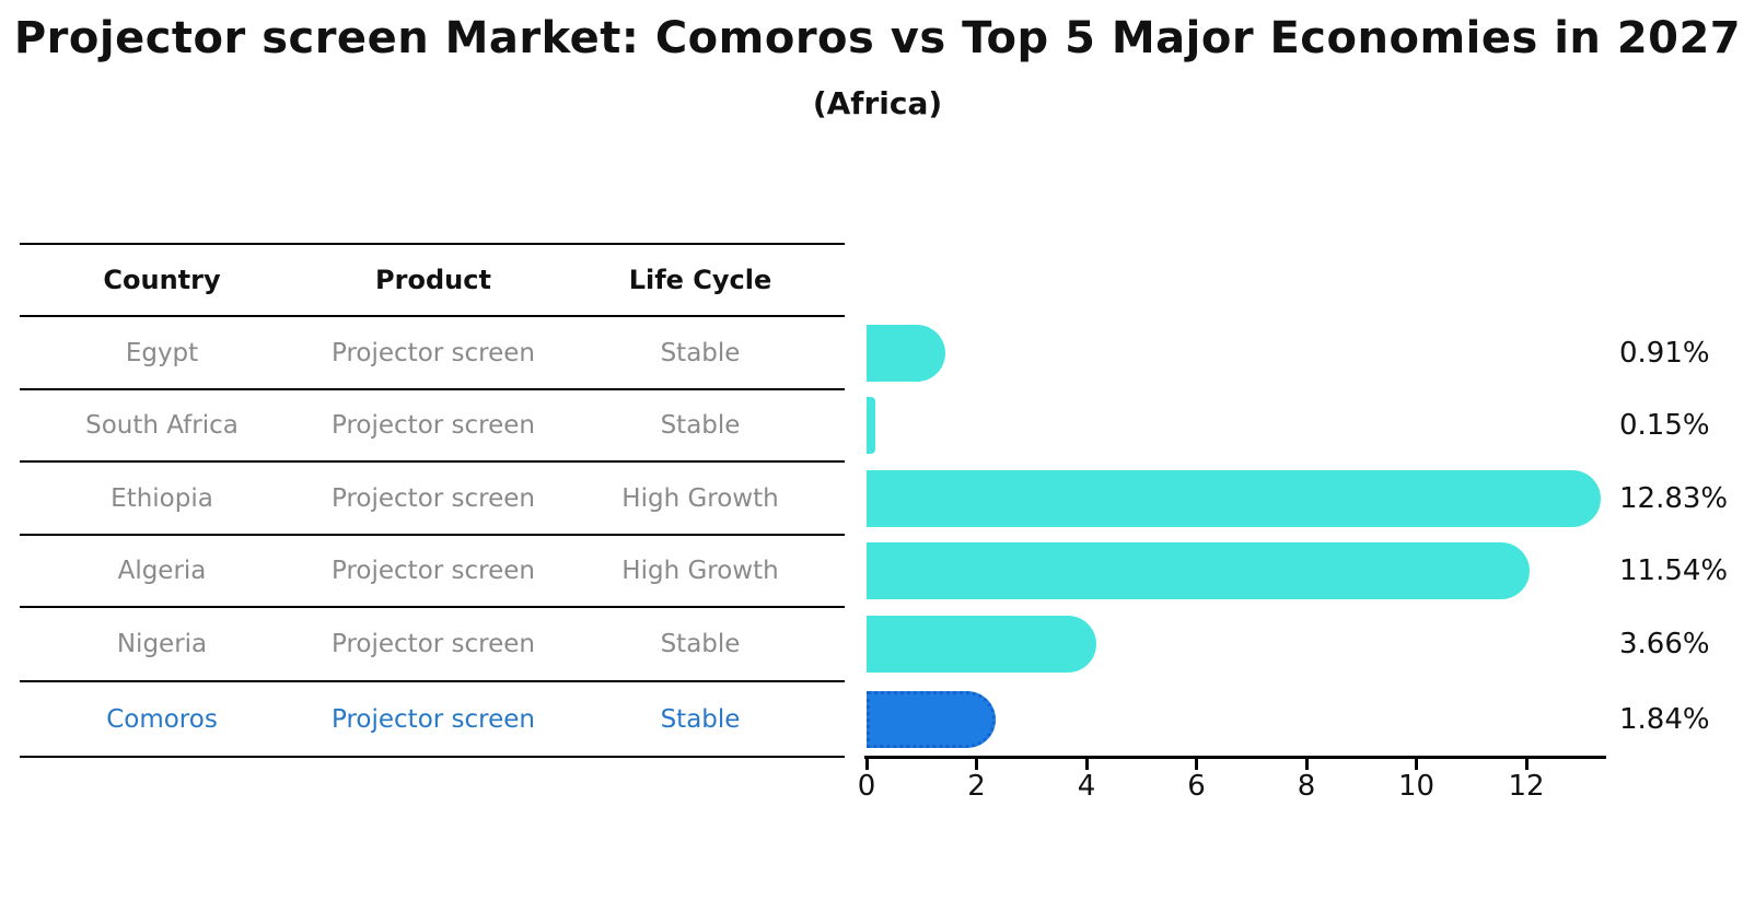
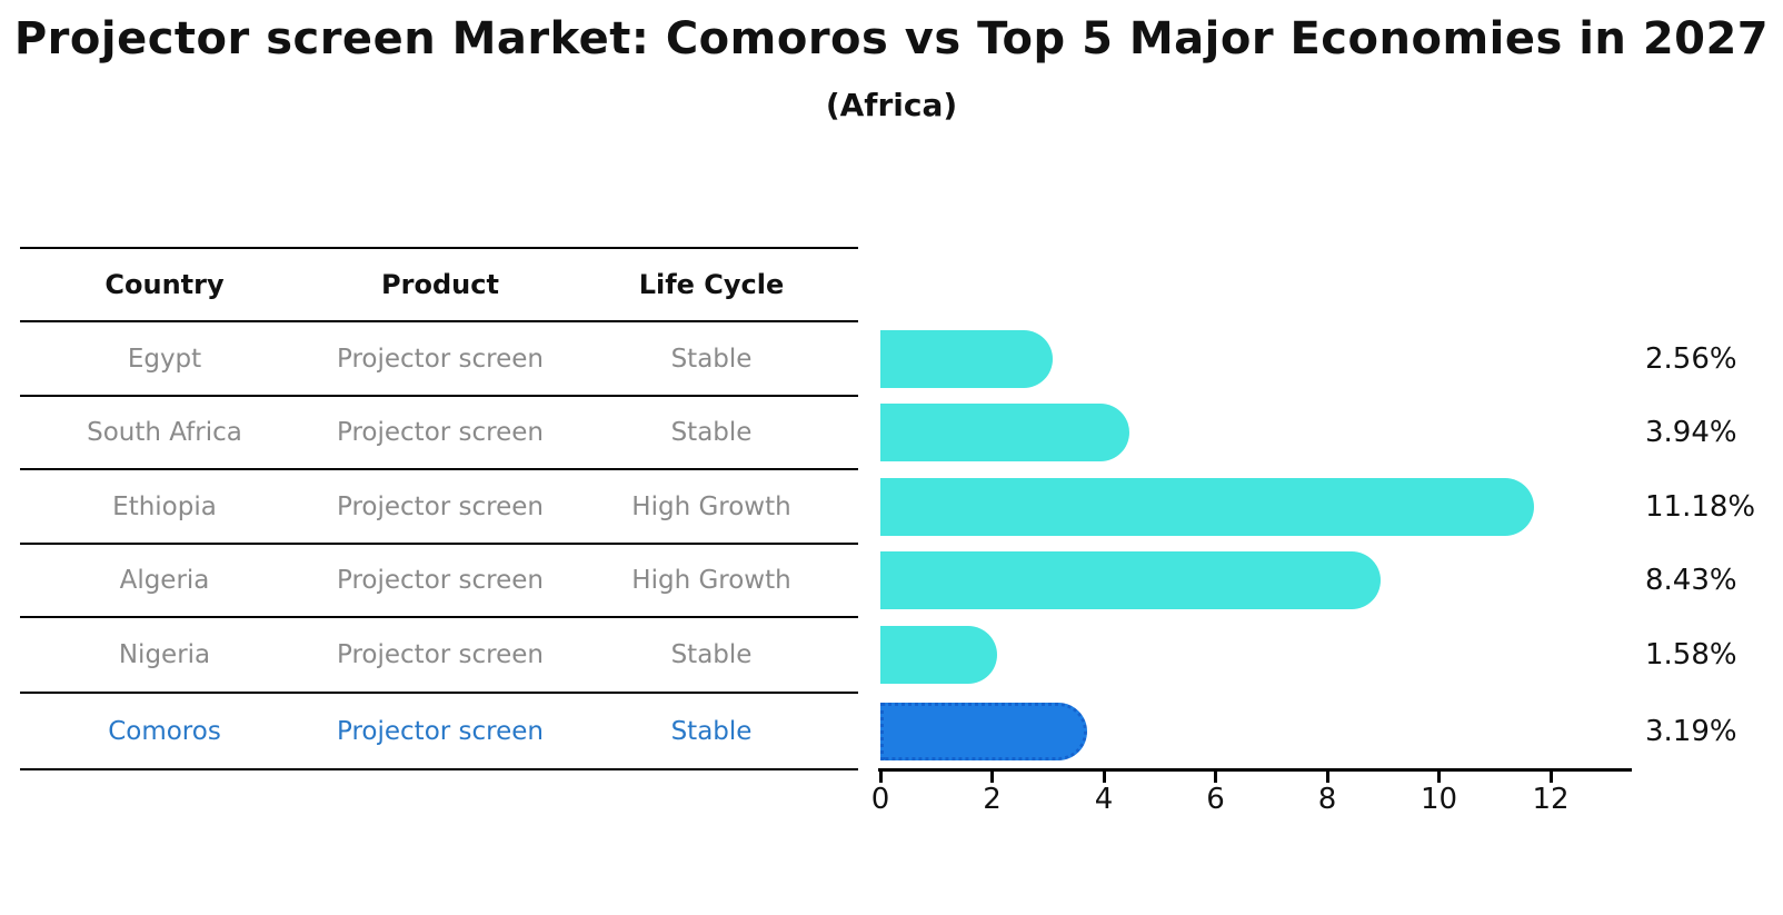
Egypt: 0.91% -> 2.56%
South Africa: 0.15% -> 3.94%
Ethiopia: 12.83% -> 11.18%
Algeria: 11.54% -> 8.43%
Nigeria: 3.66% -> 1.58%
Comoros: 1.84% -> 3.19%
